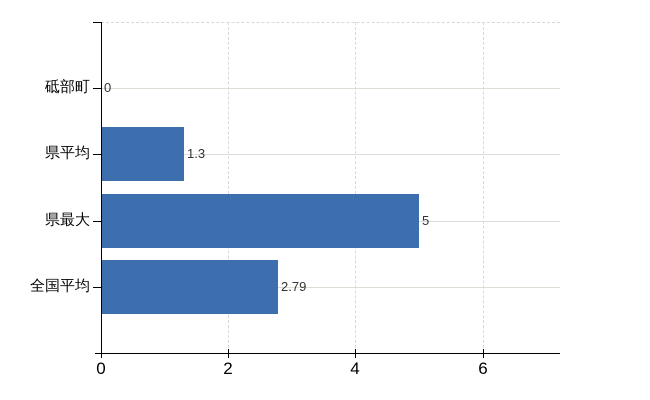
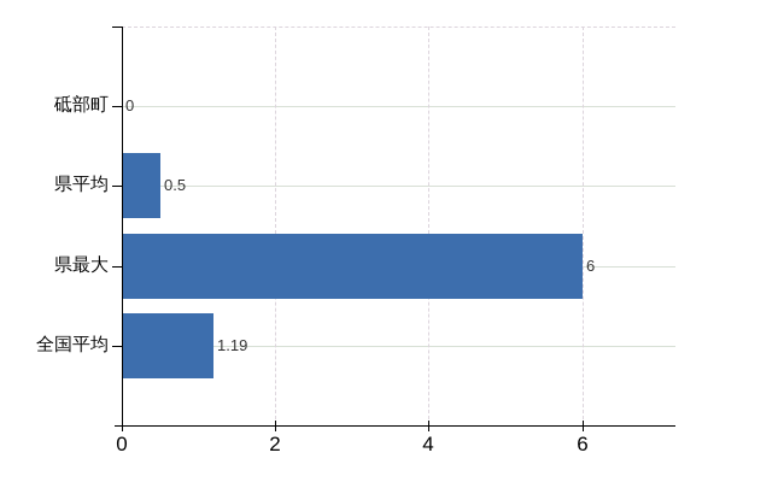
県平均: 1.3 -> 0.5
県最大: 5 -> 6
全国平均: 2.79 -> 1.19
